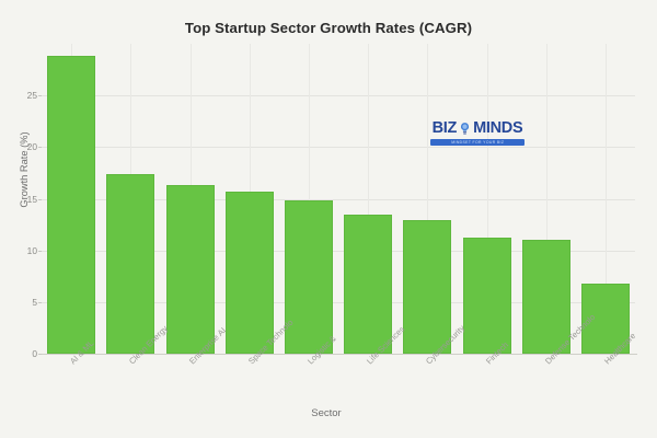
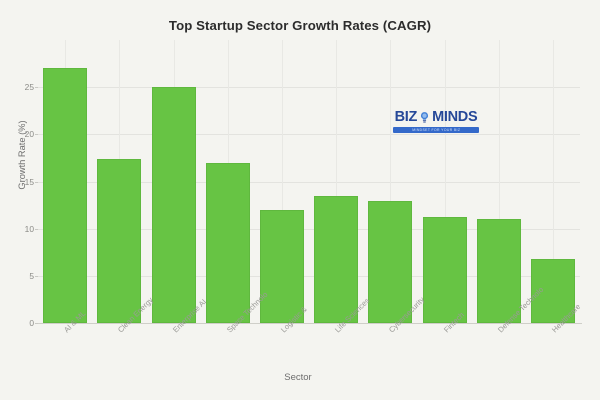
AI & ML: 29 -> 27
Enterprise AI: 16 -> 25
Space Technolo: 16 -> 17
Logistic &: 15 -> 12
